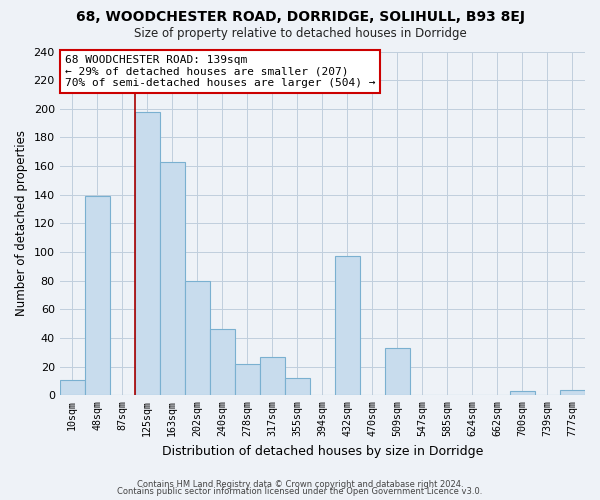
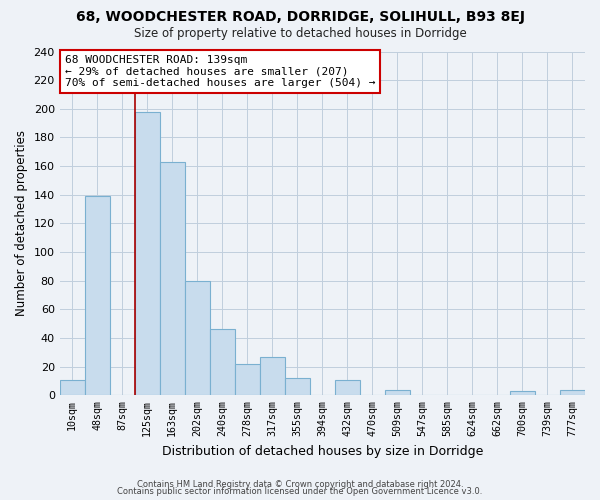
432sqm: 97 -> 11
509sqm: 33 -> 4
